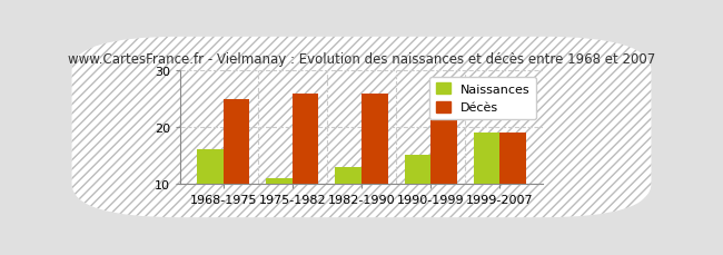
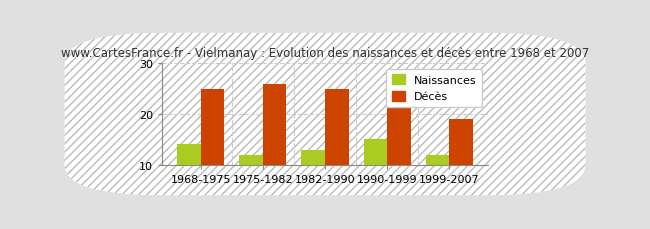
Naissances/1968-1975: 16 -> 14
Naissances/1975-1982: 11 -> 12
Décès/1982-1990: 26 -> 25
Naissances/1999-2007: 19 -> 12
